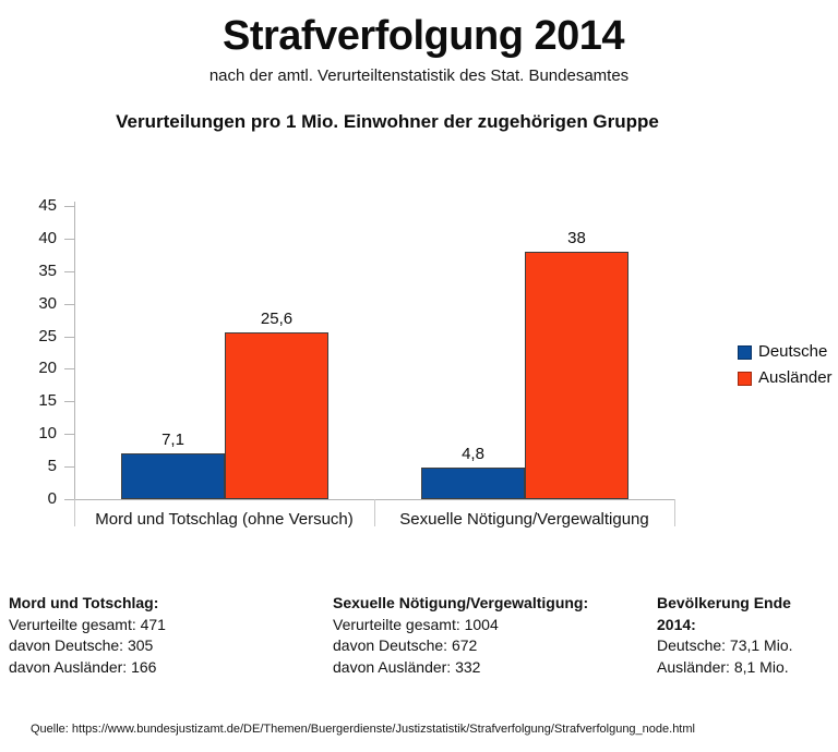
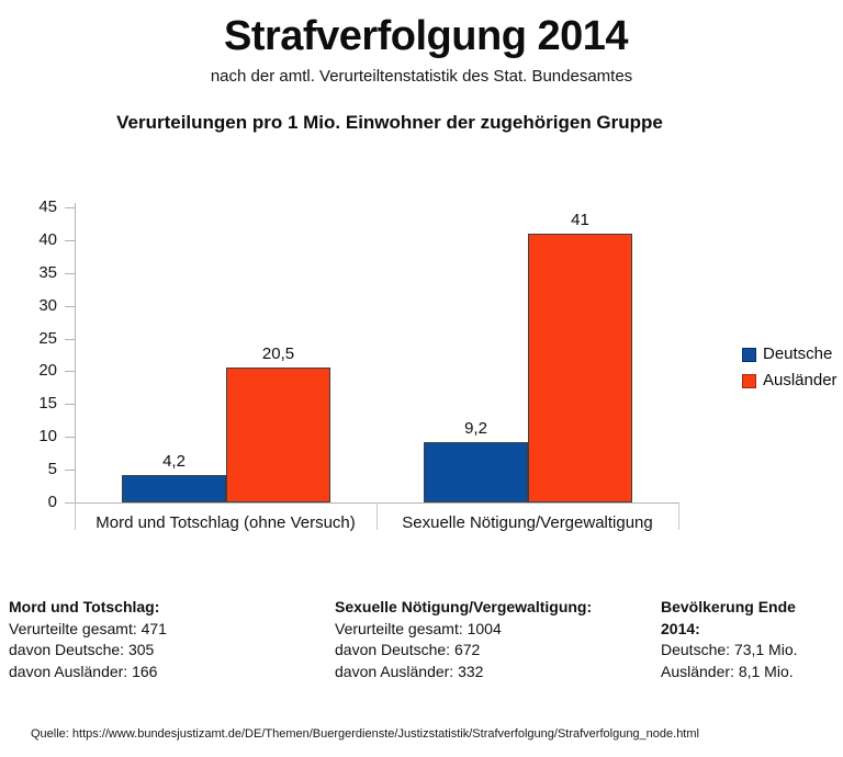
Deutsche/Mord und Totschlag (ohne Versuch): 7,1 -> 4,2
Ausländer/Mord und Totschlag (ohne Versuch): 25,6 -> 20,5
Deutsche/Sexuelle Nötigung/Vergewaltigung: 4,8 -> 9,2
Ausländer/Sexuelle Nötigung/Vergewaltigung: 38 -> 41
